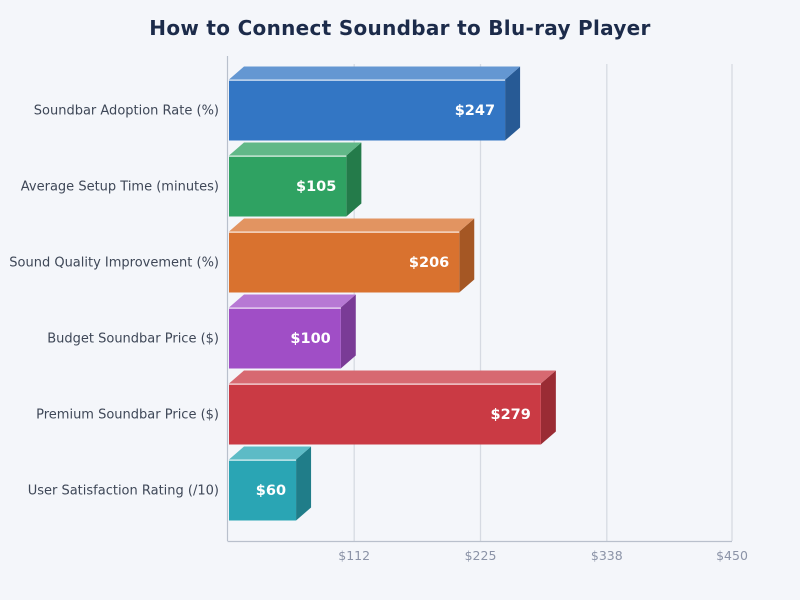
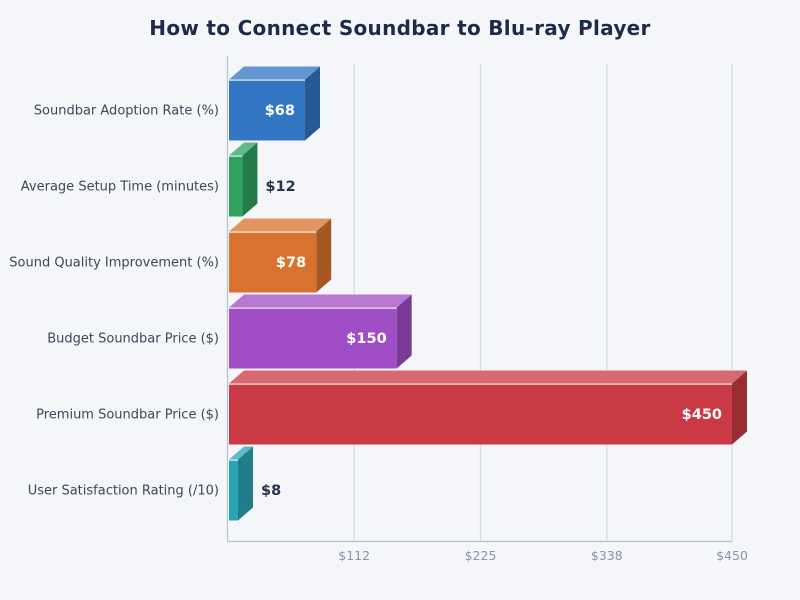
Soundbar Adoption Rate (%): $247 -> $68
Average Setup Time (minutes): $105 -> $12
Sound Quality Improvement (%): $206 -> $78
Budget Soundbar Price ($): $100 -> $150
Premium Soundbar Price ($): $279 -> $450
User Satisfaction Rating (/10): $60 -> $8
